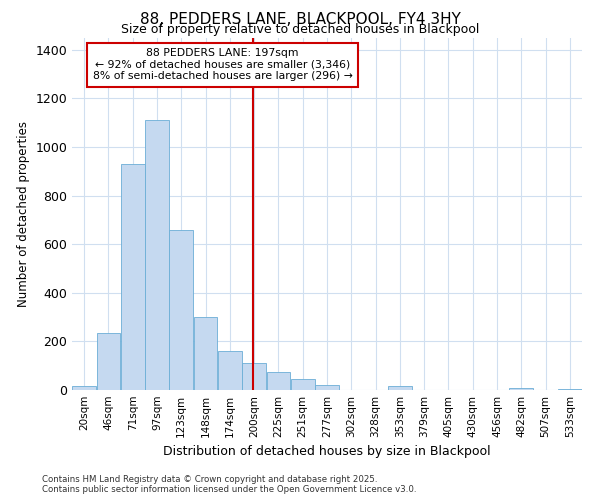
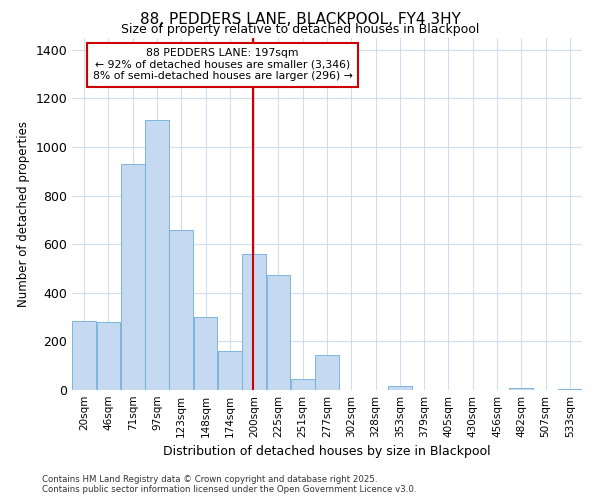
20sqm: 15 -> 285
46sqm: 235 -> 280
200sqm: 110 -> 560
225sqm: 72 -> 475
277sqm: 20 -> 145
